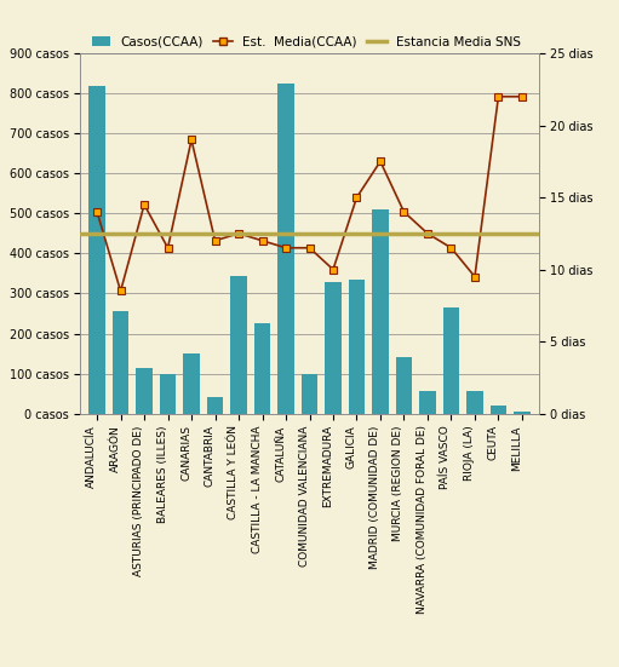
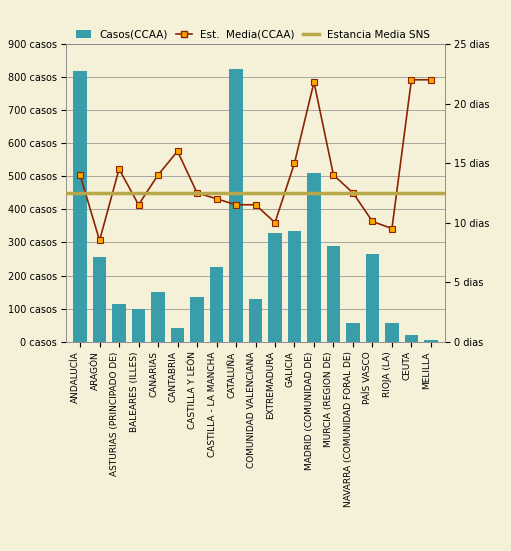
Est. Media(CCAA)/CANARIAS: 19.0 dias -> 14.0 dias
Est. Media(CCAA)/CANTABRIA: 12.0 dias -> 16.0 dias
Casos(CCAA)/CASTILLA Y LEÓN: 345 casos -> 135 casos
Casos(CCAA)/COMUNIDAD VALENCIANA: 100 casos -> 130 casos
Est. Media(CCAA)/MADRID (COMUNIDAD DE): 17.5 dias -> 21.8 dias
Casos(CCAA)/MURCIA (REGION DE): 140 casos -> 290 casos
Est. Media(CCAA)/PAÍS VASCO: 11.5 dias -> 10.1 dias
